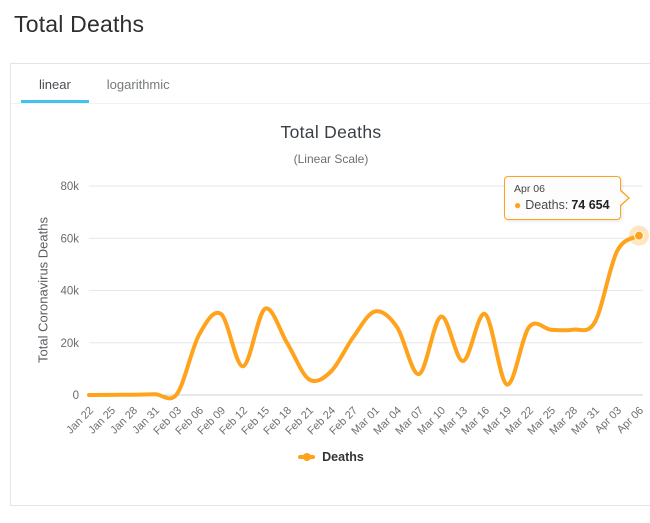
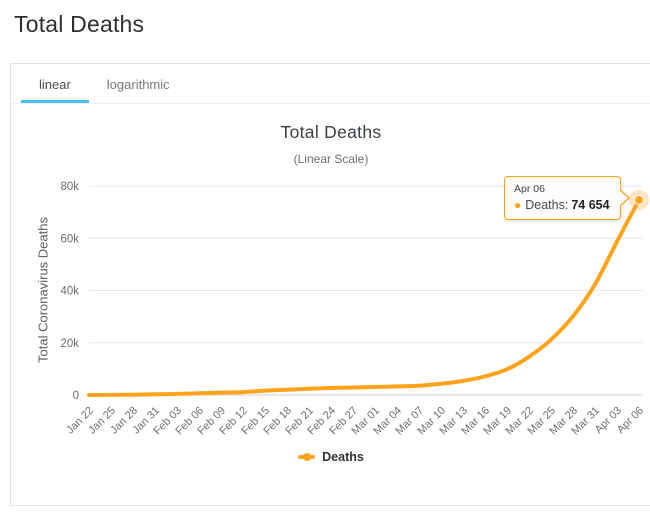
Feb 06: 23k -> 1k
Feb 09: 31k -> 1k
Feb 12: 11k -> 1k
Feb 15: 33k -> 2k
Feb 18: 20k -> 2k
Feb 21: 6k -> 2k
Feb 24: 9k -> 3k
Feb 27: 22k -> 3k
Mar 01: 32k -> 3k
Mar 04: 26k -> 3k
Mar 07: 8k -> 4k
Mar 10: 30k -> 4k
Mar 13: 13k -> 5k
Mar 16: 31k -> 7k
Mar 19: 4k -> 10k
Mar 22: 26k -> 15k
Mar 25: 25k -> 21k
Mar 28: 25k -> 30k
Mar 31: 28k -> 42k
Apr 03: 55k -> 59k
Apr 06: 61k -> 75k
